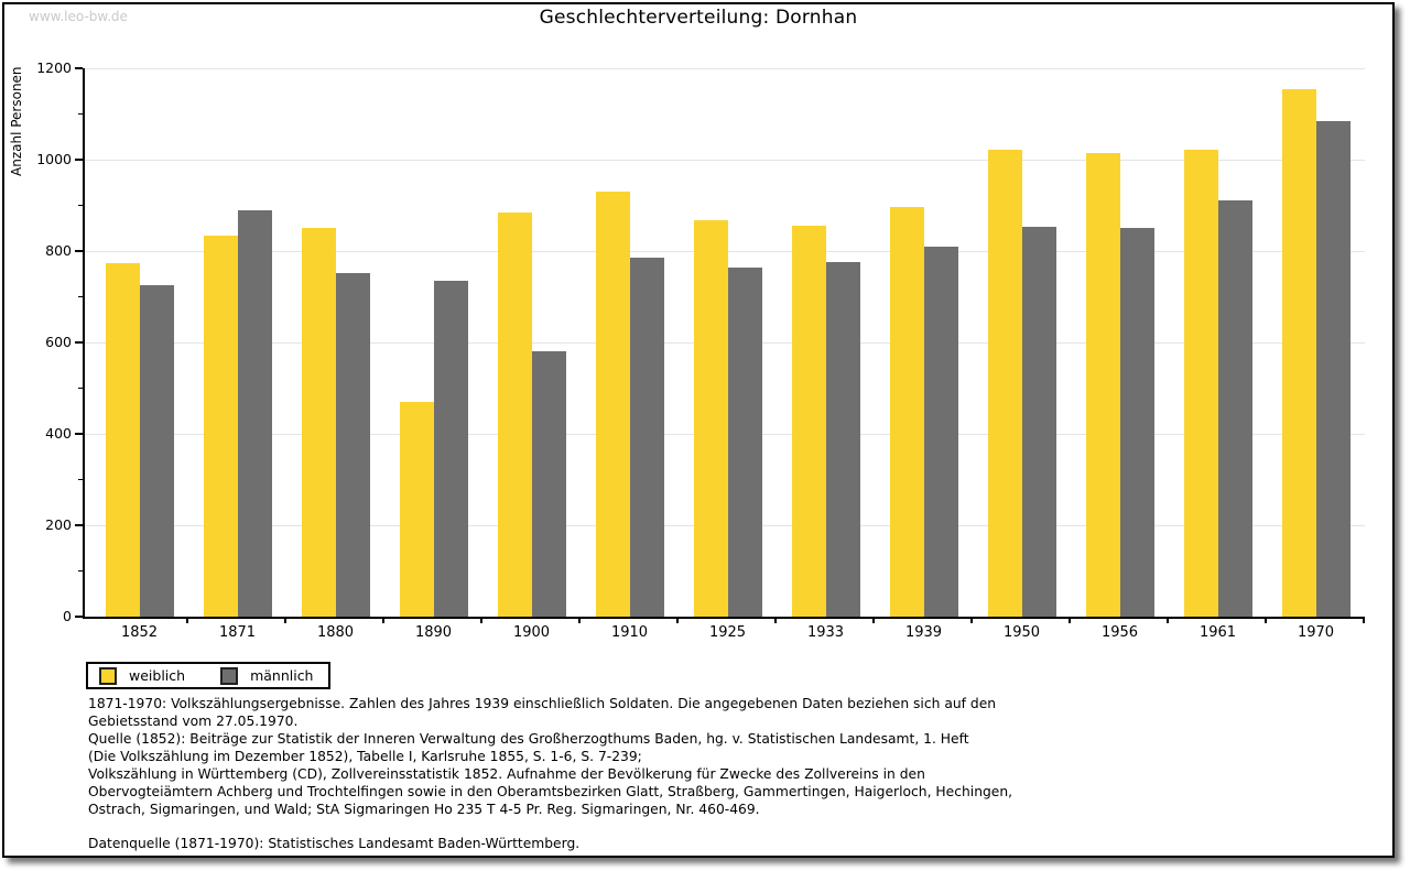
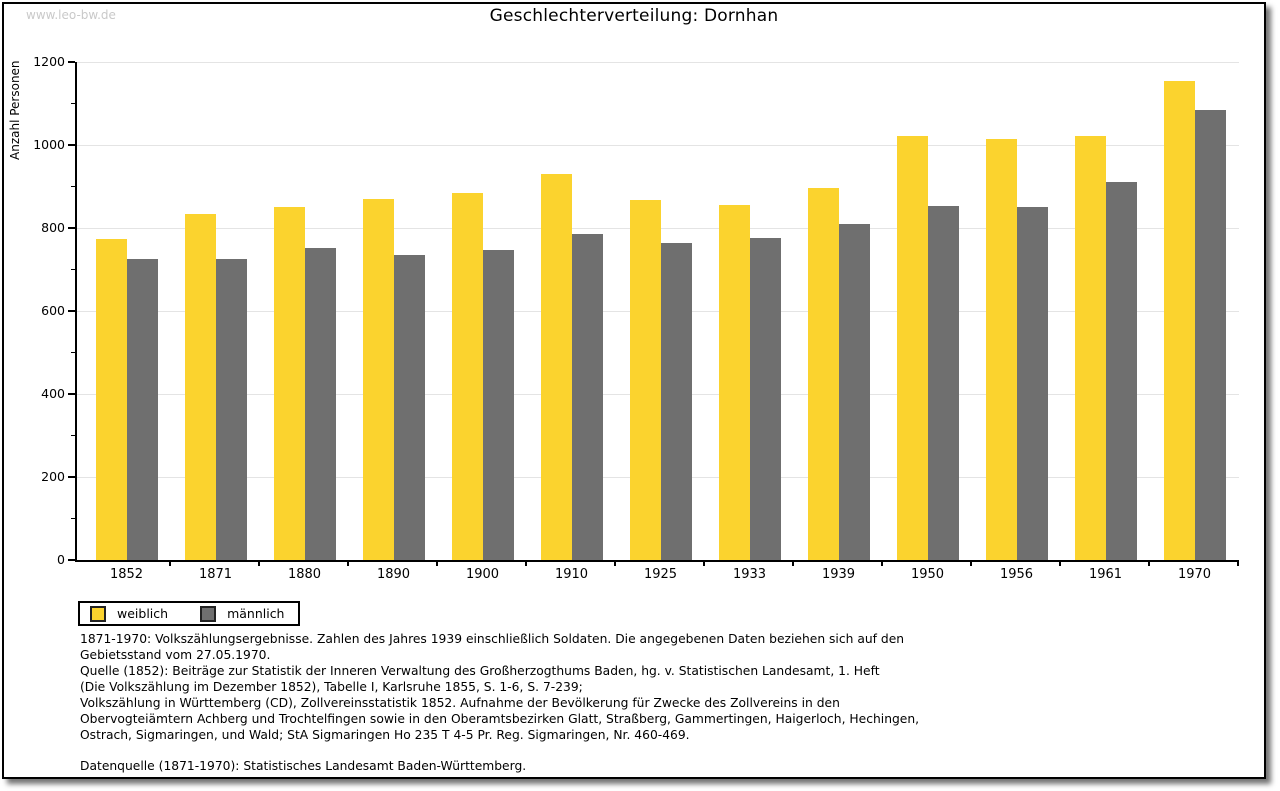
männlich/1871: 890 -> 730
weiblich/1890: 470 -> 870
männlich/1900: 580 -> 750
